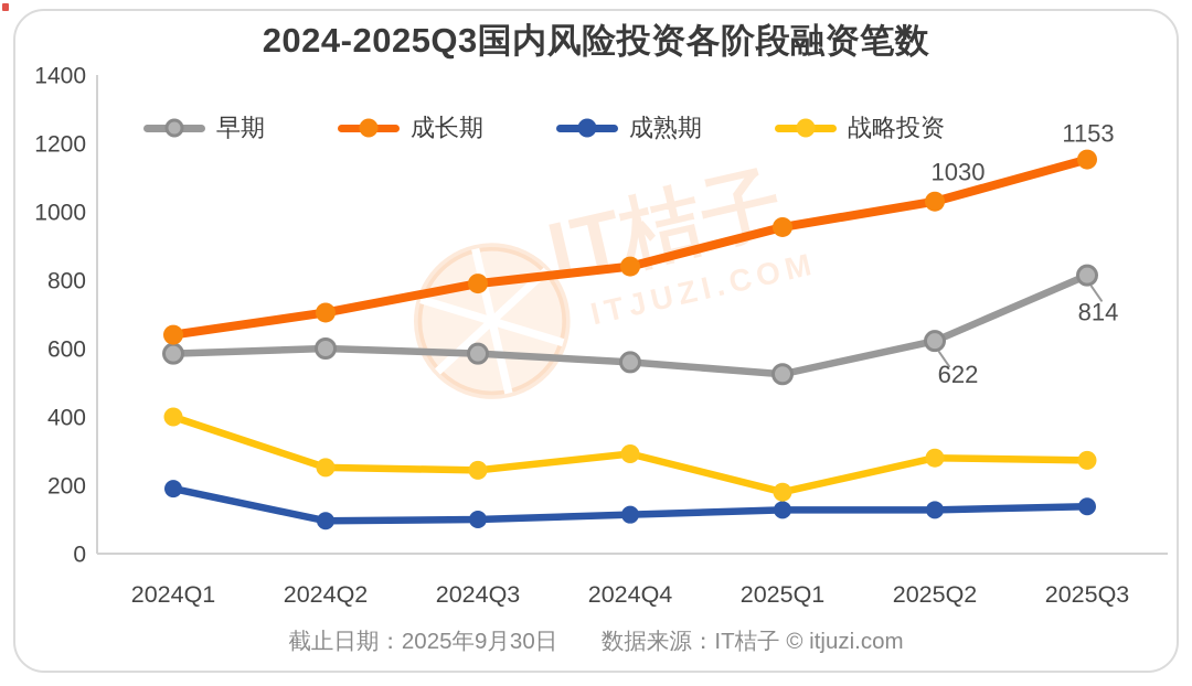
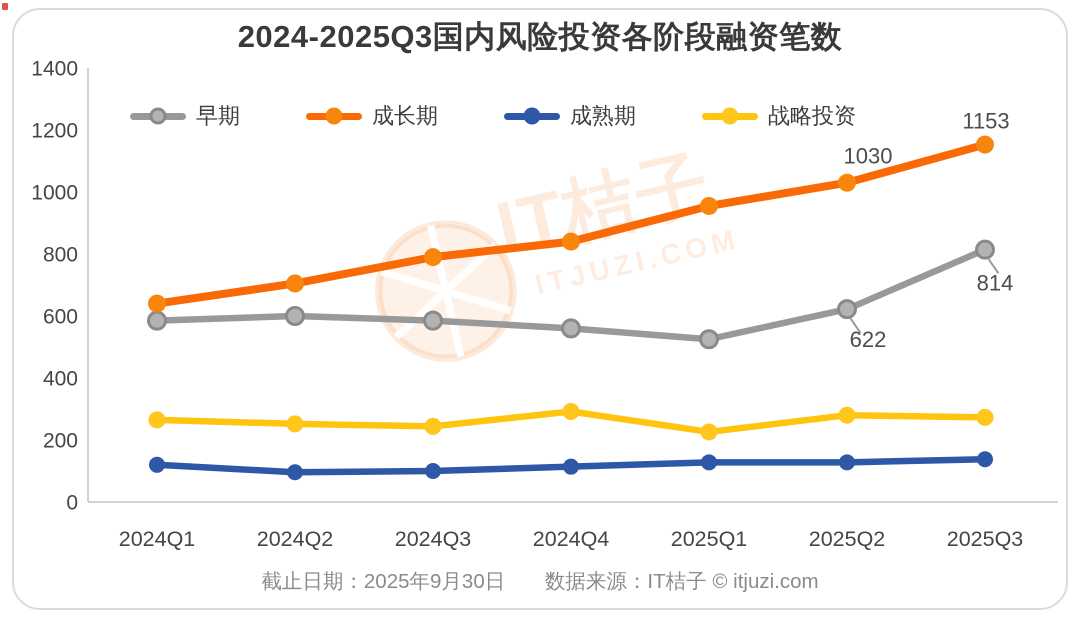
成熟期/2024Q1: 190 -> 120
战略投资/2024Q1: 400 -> 260
战略投资/2025Q1: 180 -> 230
